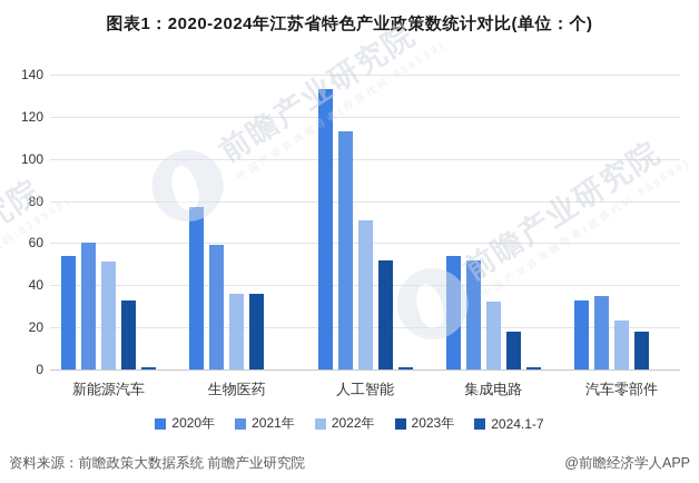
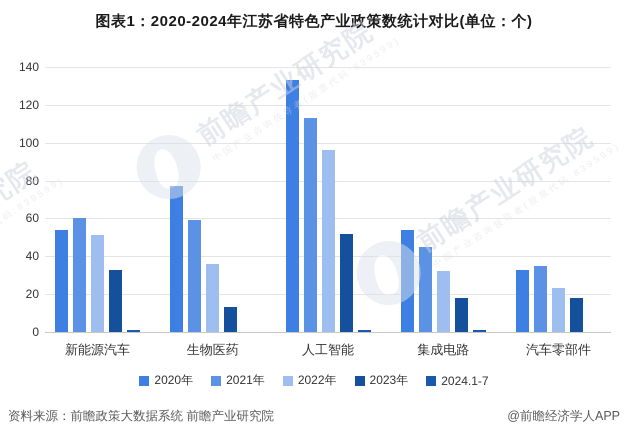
2023年/生物医药: 36 -> 13
2022年/人工智能: 71 -> 96
2021年/集成电路: 52 -> 45
